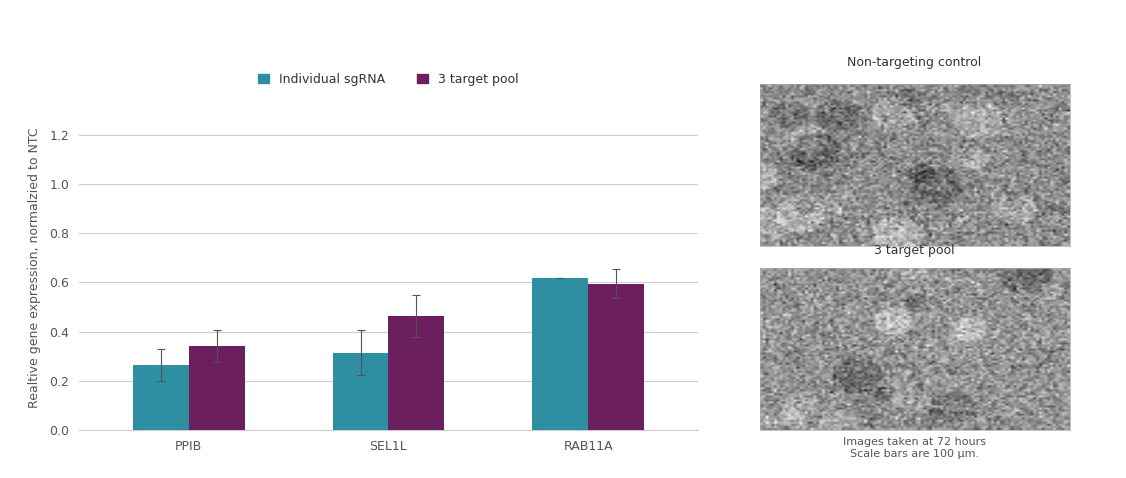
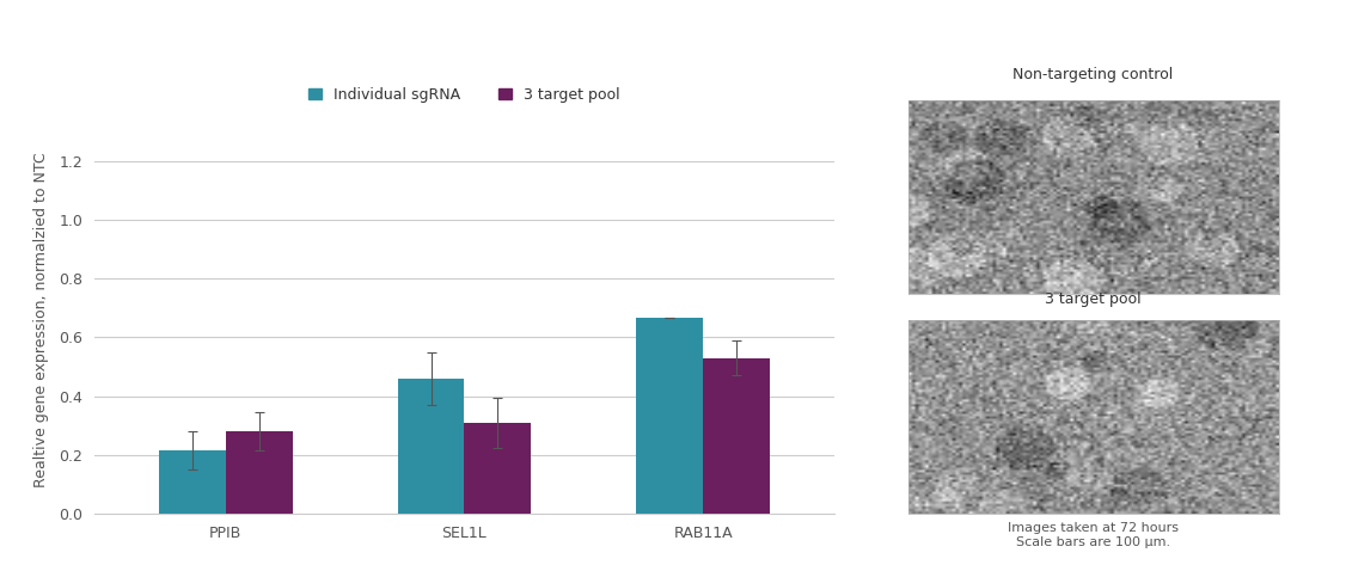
Individual sgRNA/PPIB: 0.265 -> 0.215
3 target pool/PPIB: 0.340 -> 0.280
Individual sgRNA/SEL1L: 0.315 -> 0.460
3 target pool/SEL1L: 0.465 -> 0.310
Individual sgRNA/RAB11A: 0.620 -> 0.665
3 target pool/RAB11A: 0.595 -> 0.530
